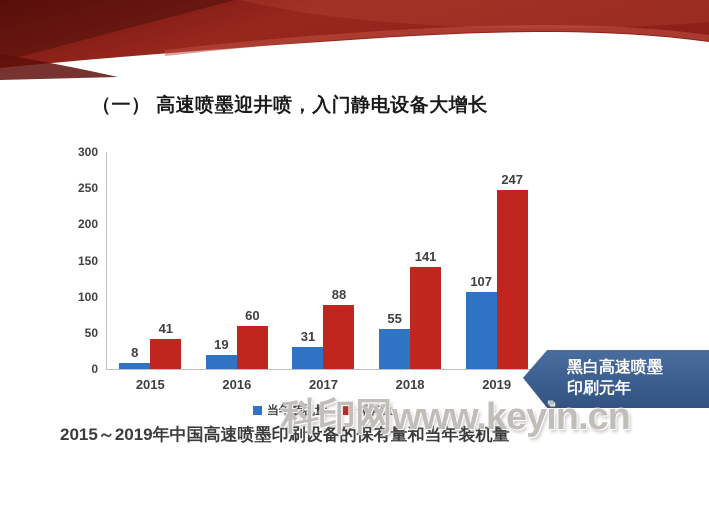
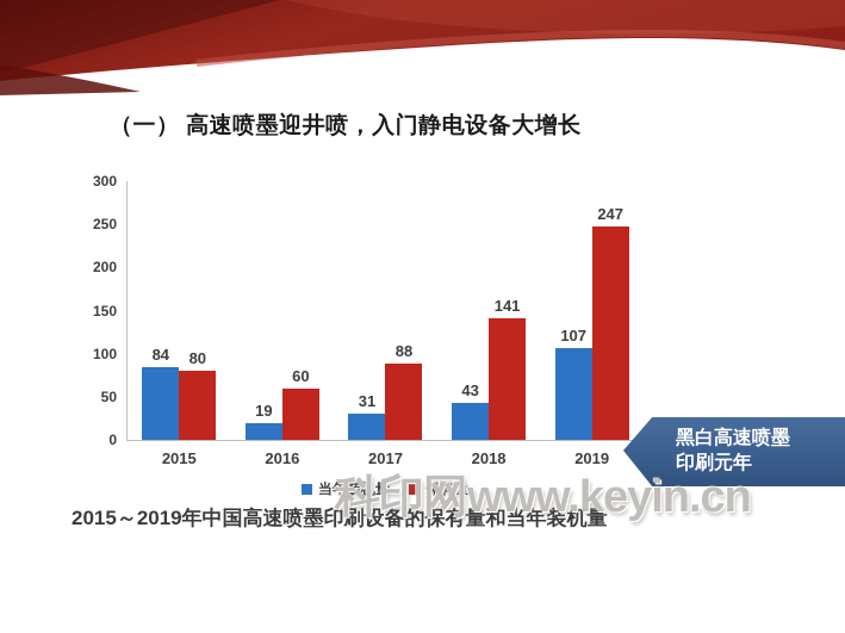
当年装机量/2015: 8 -> 84
保有量/2015: 41 -> 80
当年装机量/2018: 55 -> 43
